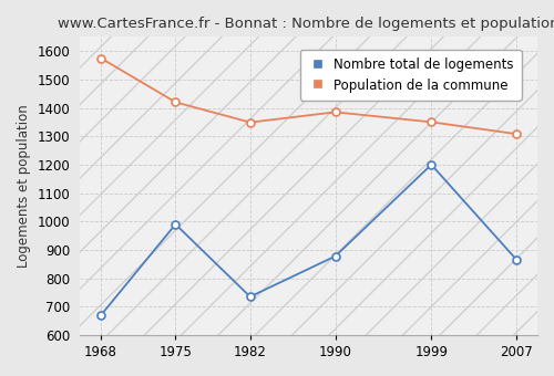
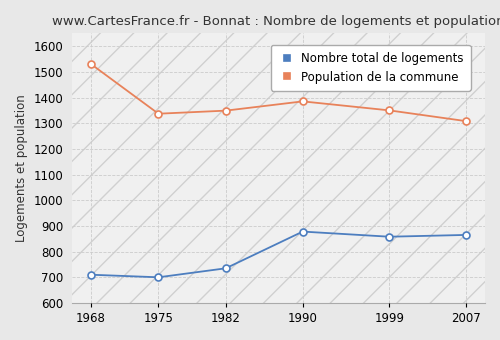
Nombre total de logements/1968: 670 -> 710
Population de la commune/1968: 1575 -> 1530
Nombre total de logements/1975: 990 -> 700
Population de la commune/1975: 1420 -> 1337
Nombre total de logements/1999: 1200 -> 858
